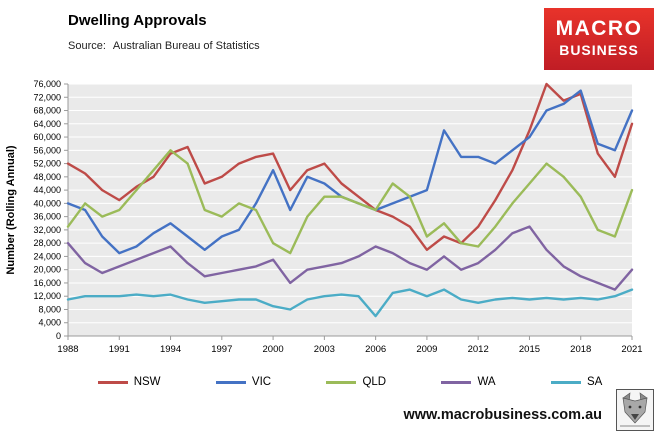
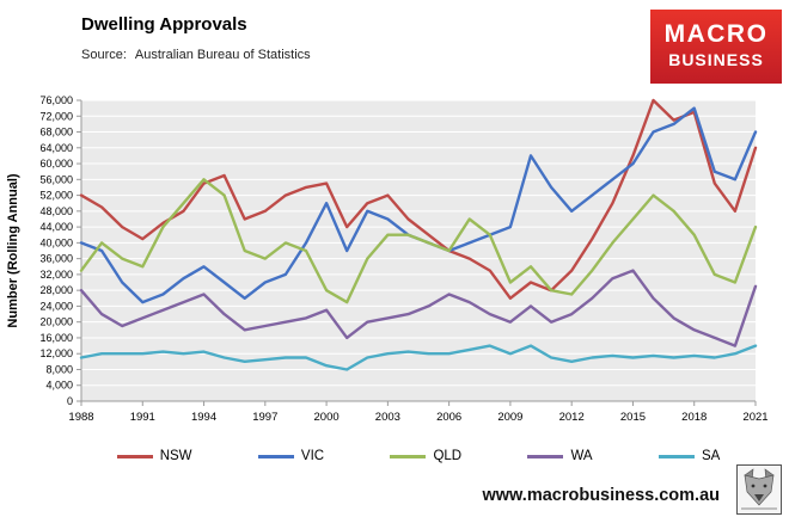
QLD/1991: 38000 -> 34000
SA/2006: 6000 -> 12000
VIC/2012: 54000 -> 48000
WA/2021: 20000 -> 29000
